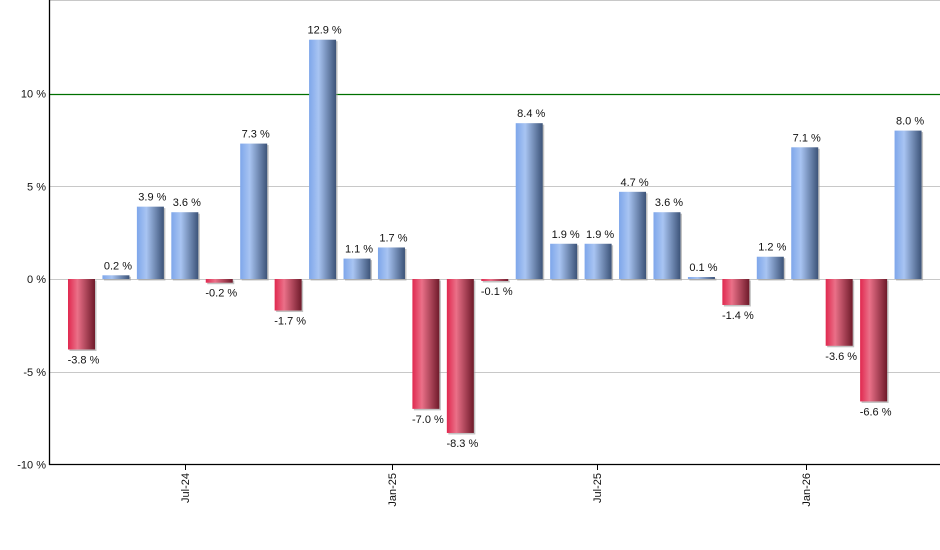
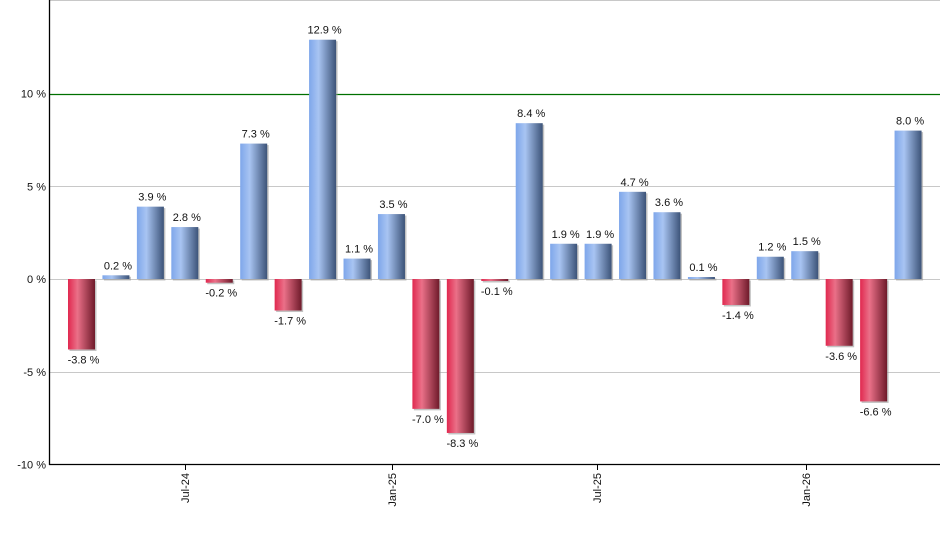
Jul-24: 3.6 -> 2.8
Jan-25: 1.7 -> 3.5
Jan-26: 7.1 -> 1.5
